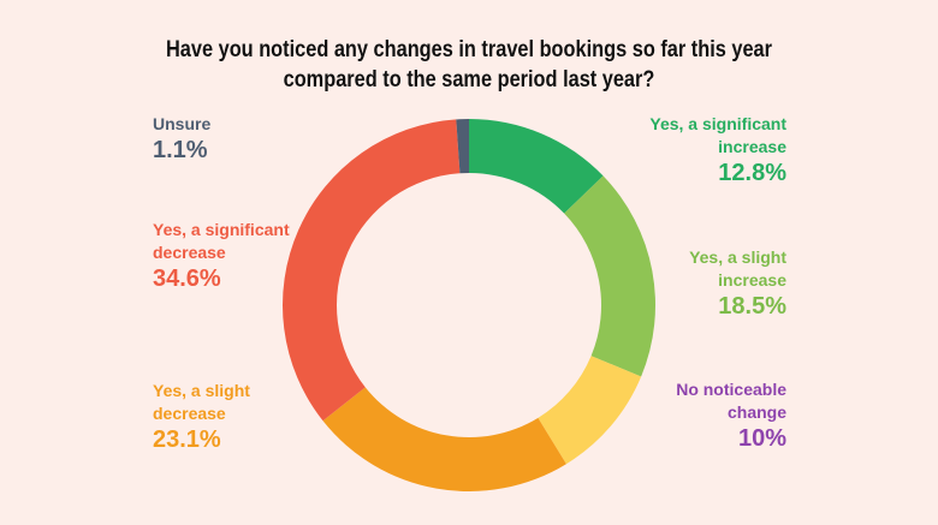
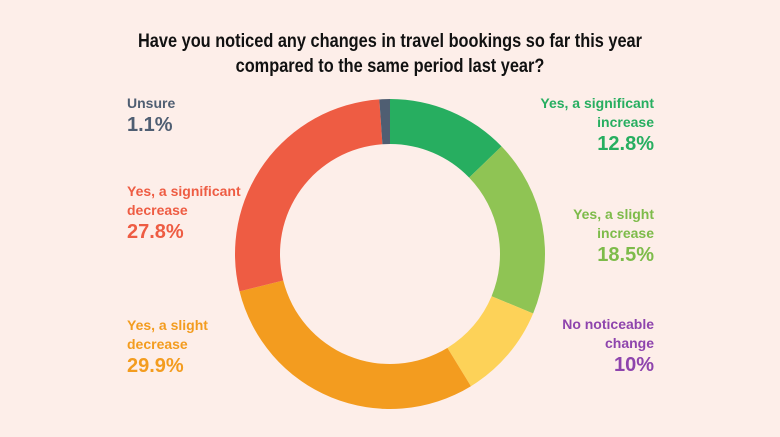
Yes, a slight decrease: 23.1% -> 29.9%
Yes, a significant decrease: 34.6% -> 27.8%
